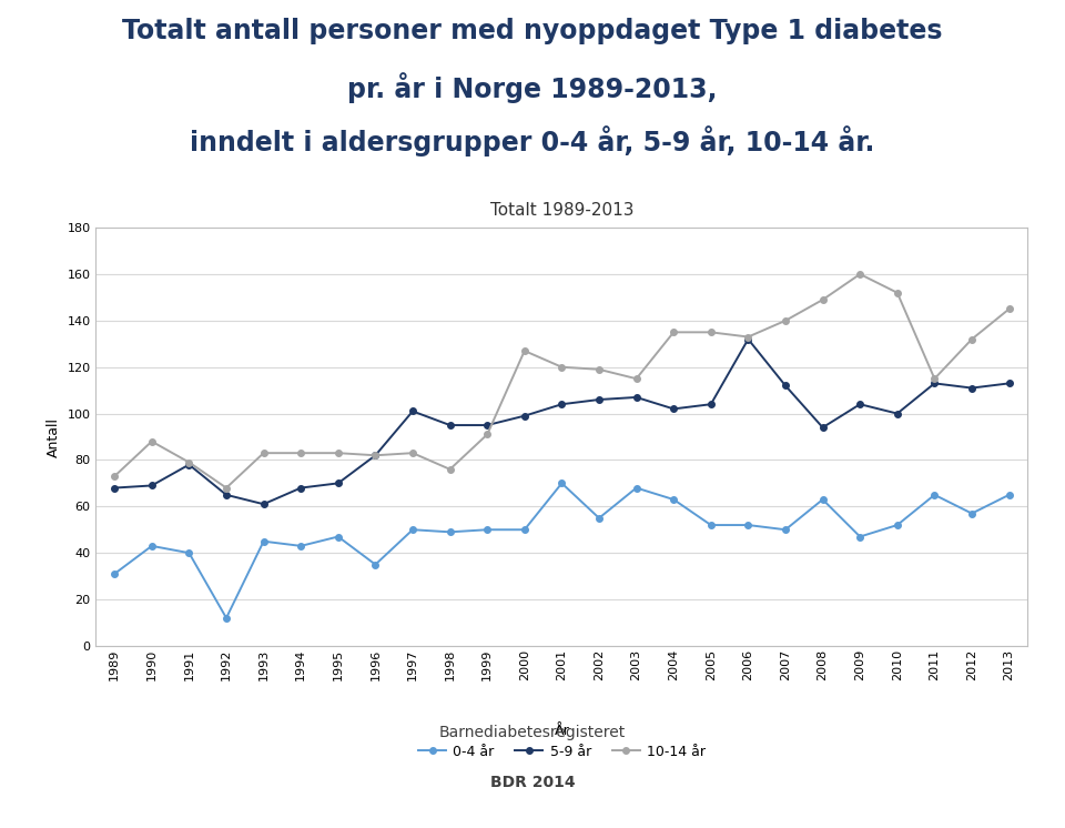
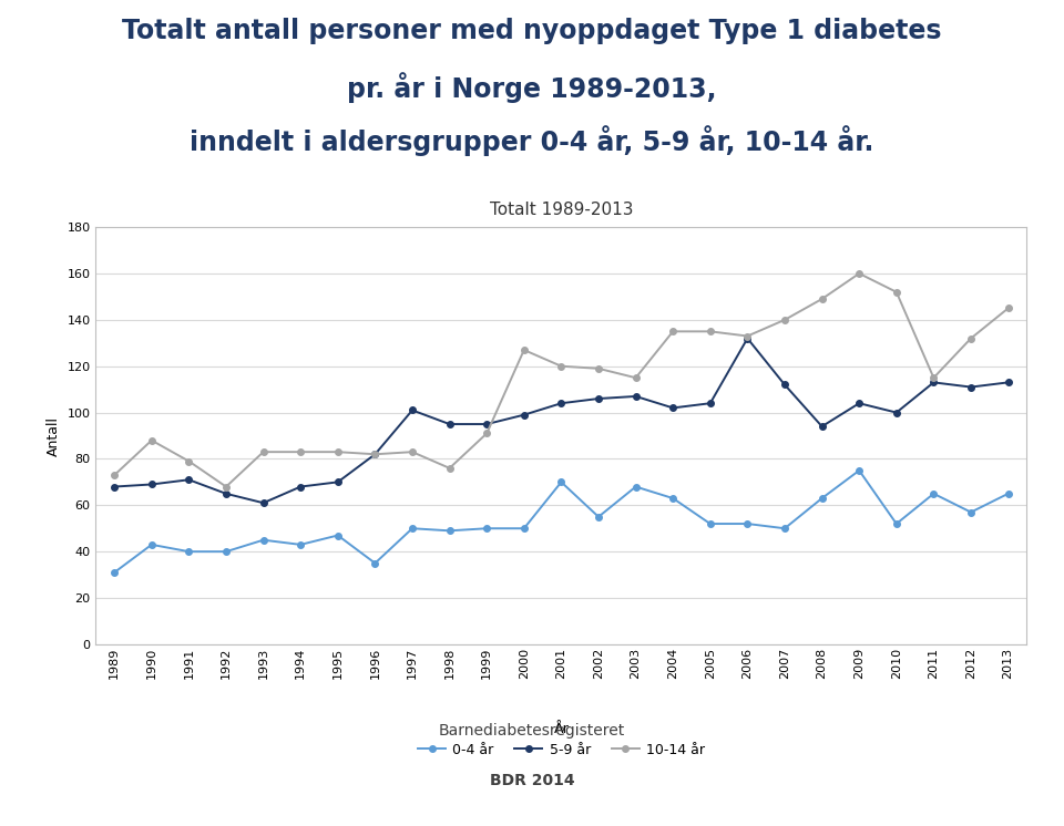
5-9 år/1991: 78 -> 71
0-4 år/1992: 12 -> 40
0-4 år/2009: 47 -> 75
